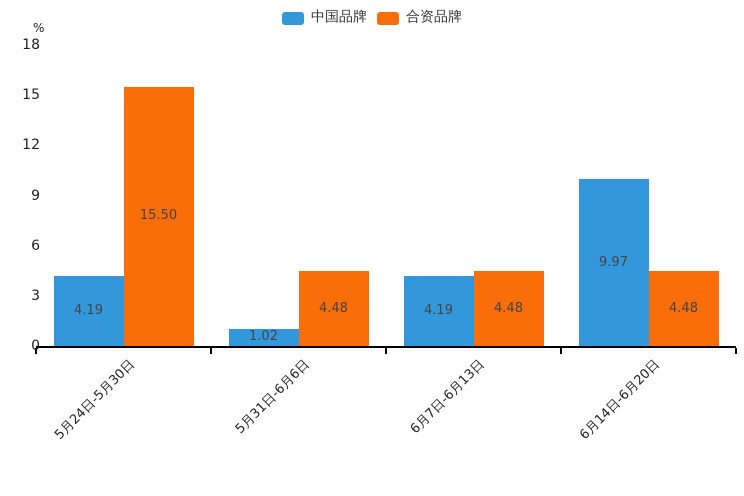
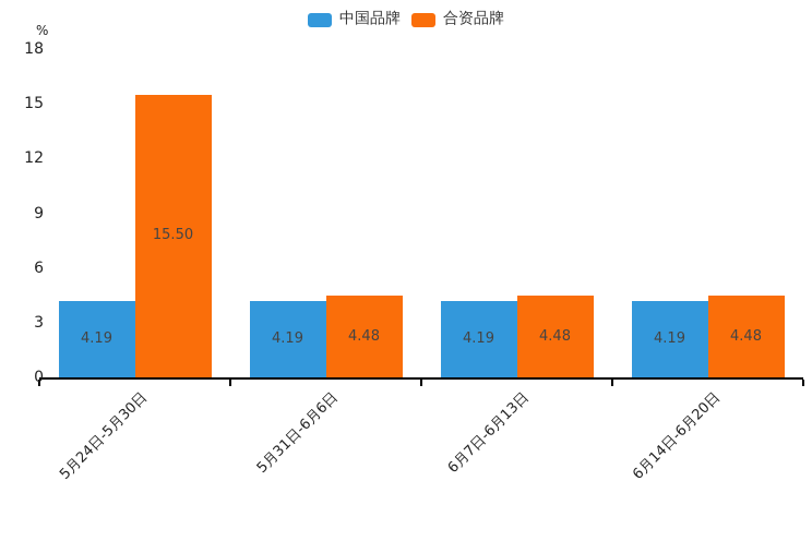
中国品牌/5月31日-6月6日: 1.02 -> 4.19
中国品牌/6月14日-6月20日: 9.97 -> 4.19
